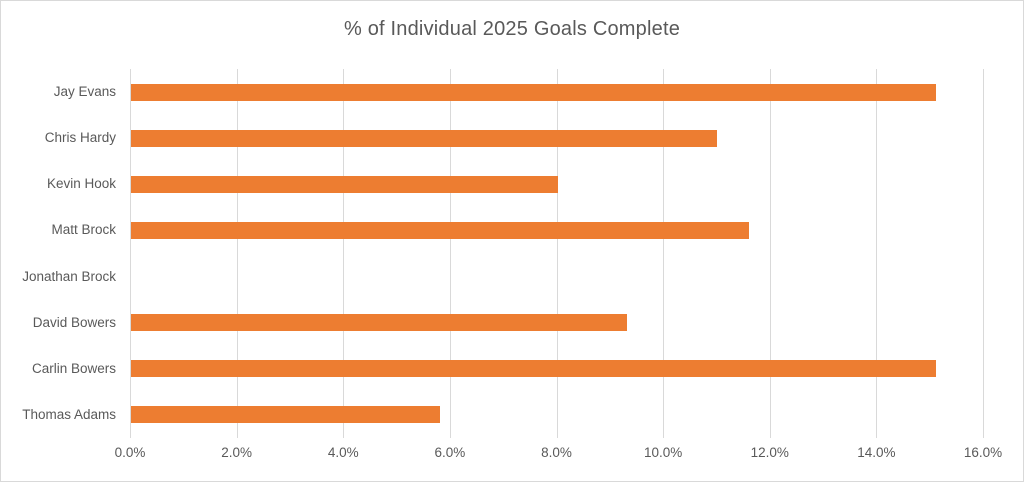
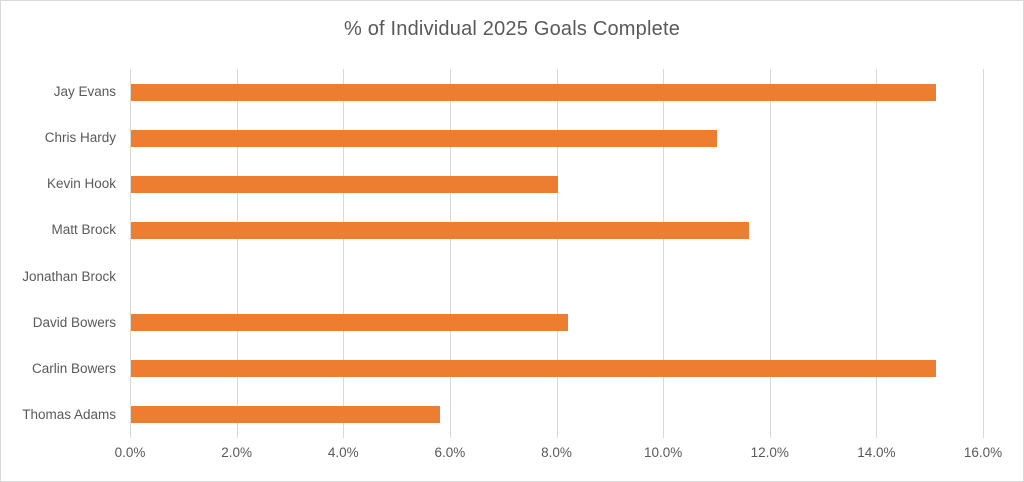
David Bowers: 9.3% -> 8.2%
